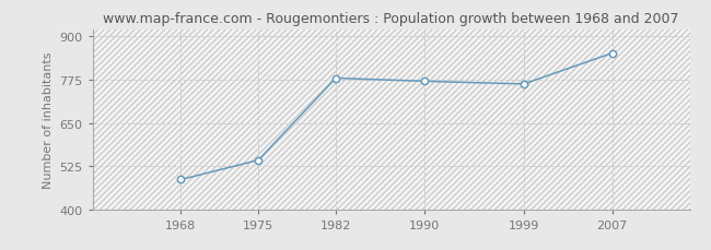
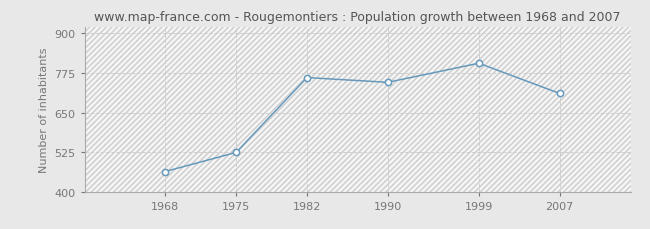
1968: 487 -> 465
1975: 543 -> 525
1982: 779 -> 760
1990: 770 -> 745
1999: 762 -> 805
2007: 851 -> 710
